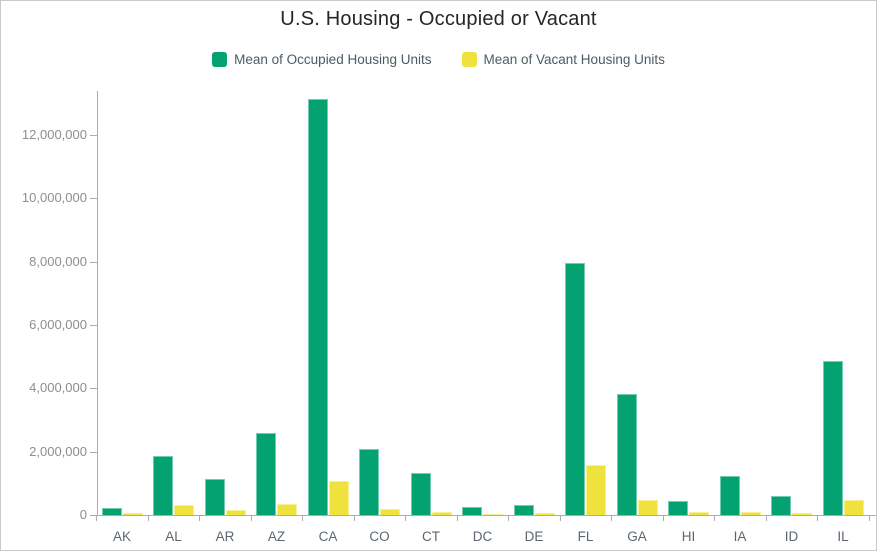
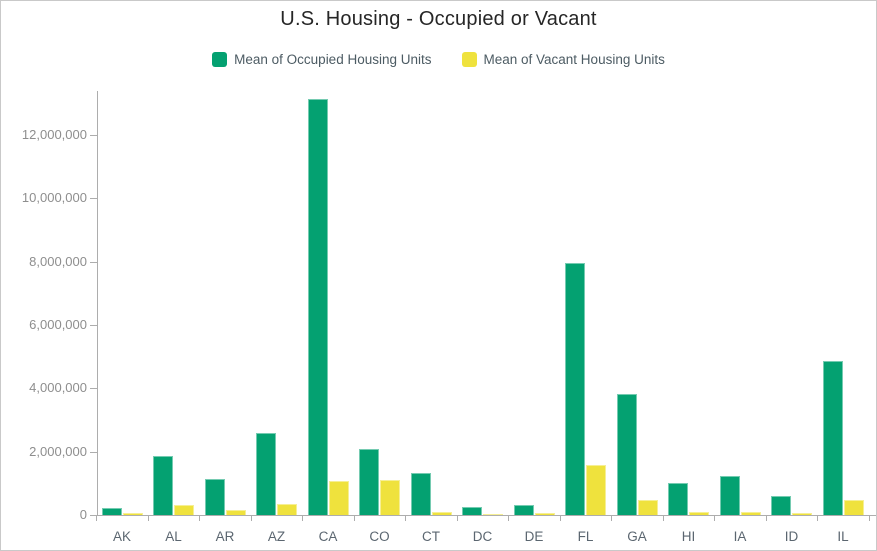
Mean of Vacant Housing Units/CO: 200000 -> 1100000
Mean of Occupied Housing Units/HI: 400000 -> 1000000
